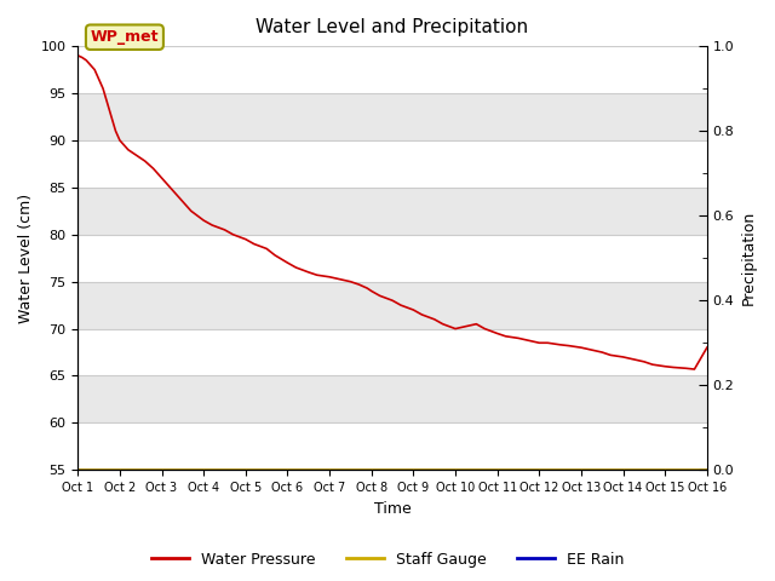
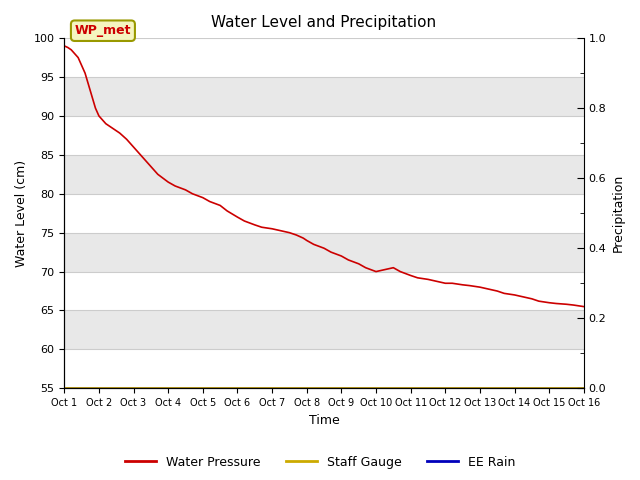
Oct 16: 68.0 -> 65.5
